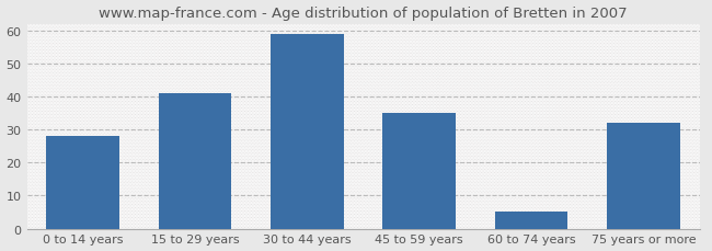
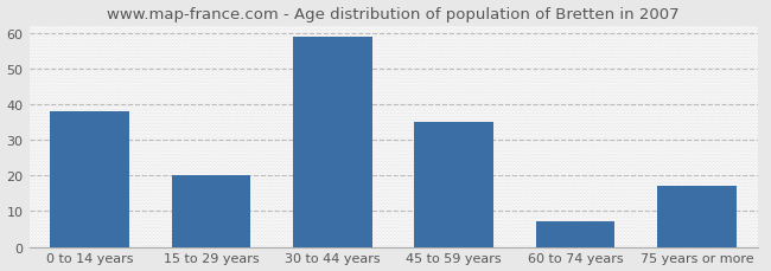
0 to 14 years: 28 -> 38
15 to 29 years: 41 -> 20
60 to 74 years: 5 -> 7
75 years or more: 32 -> 17
